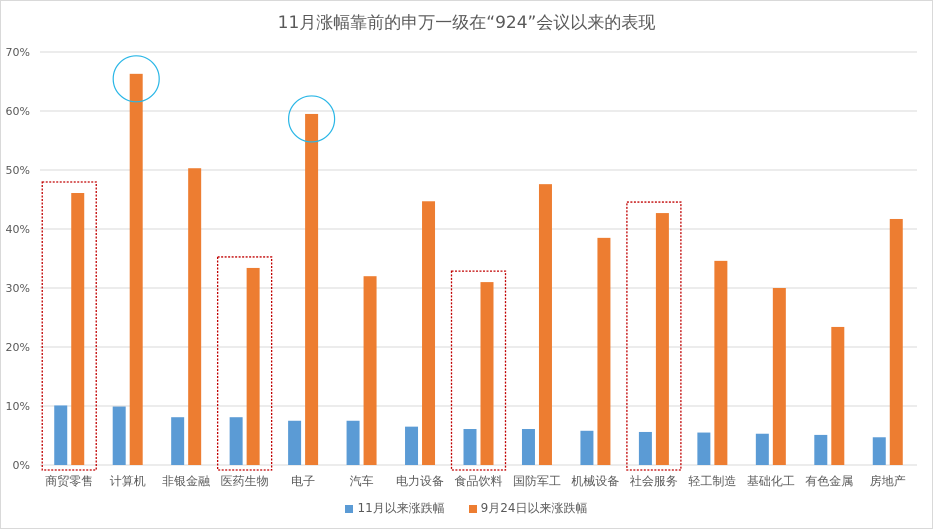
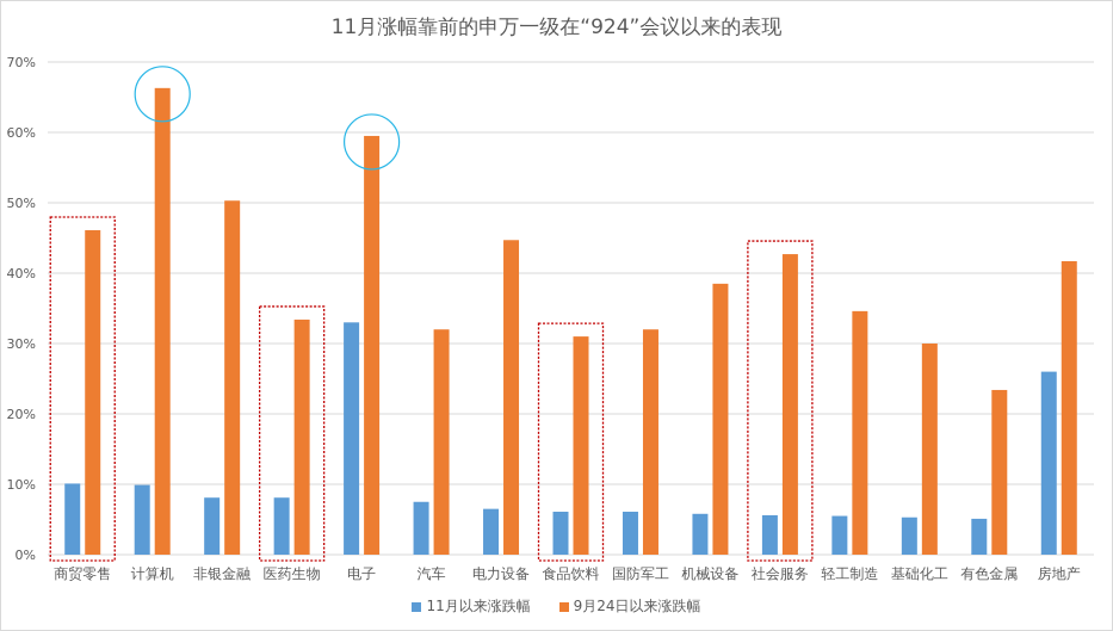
11月以来涨跌幅/电子: 8% -> 33%
9月24日以来涨跌幅/国防军工: 48% -> 32%
11月以来涨跌幅/房地产: 5% -> 26%
